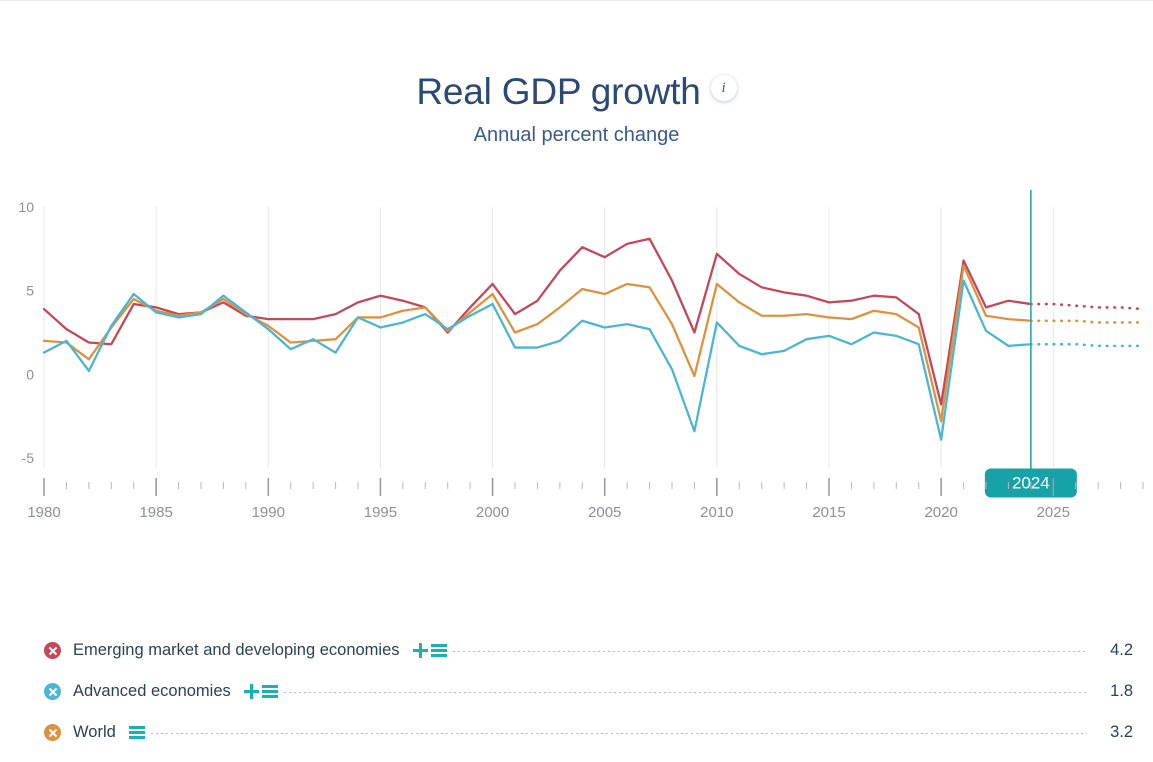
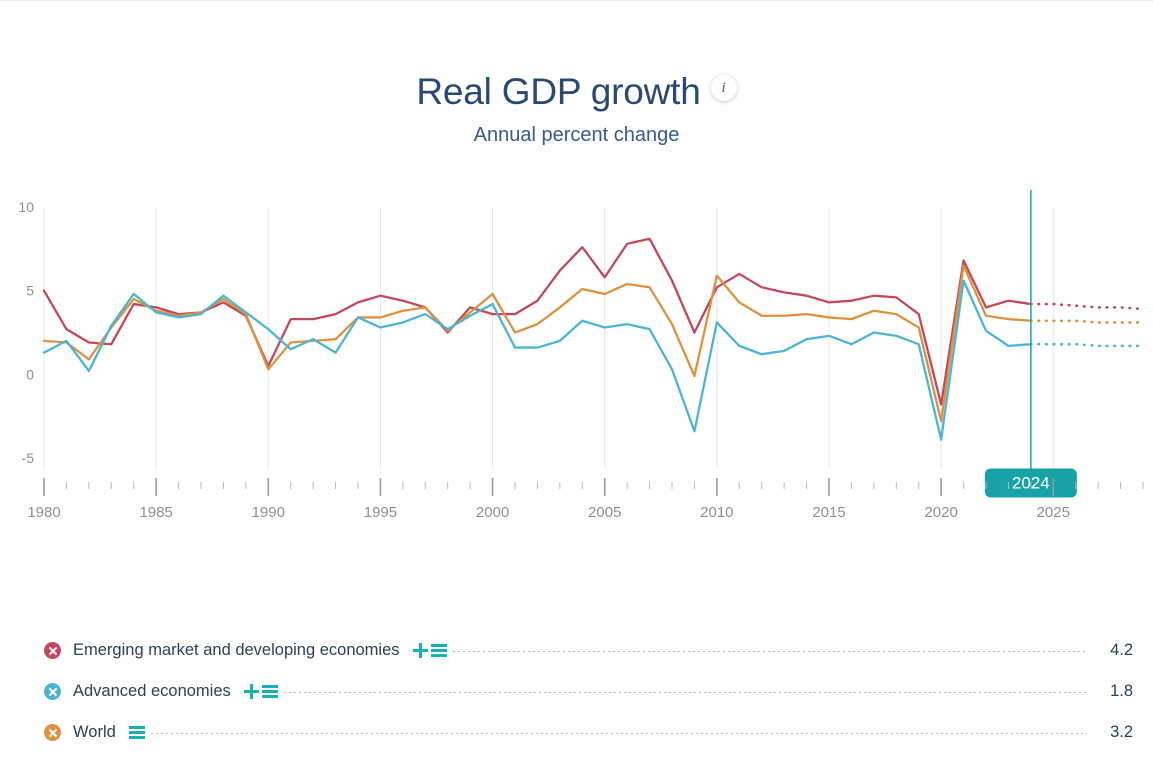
Emerging market and developing economies/1980: 3.9 -> 5.0
Emerging market and developing economies/1990: 3.3 -> 0.5
World/1990: 2.9 -> 0.3
Emerging market and developing economies/2000: 5.4 -> 3.6
Emerging market and developing economies/2005: 7.0 -> 5.8
Emerging market and developing economies/2010: 7.2 -> 5.2
World/2010: 5.4 -> 5.9
